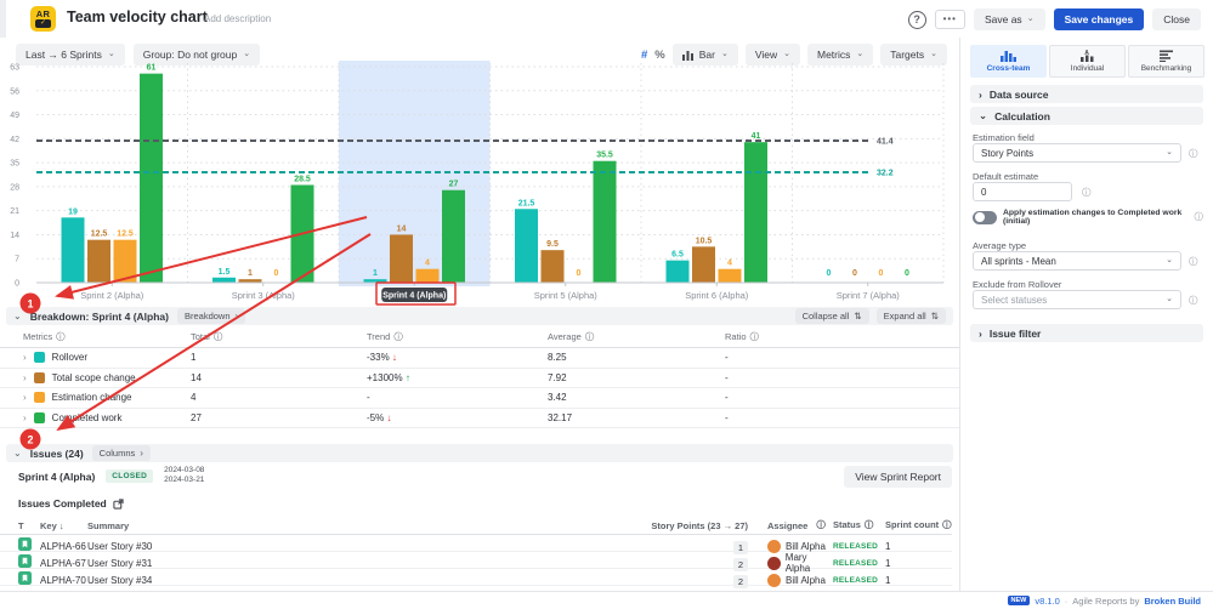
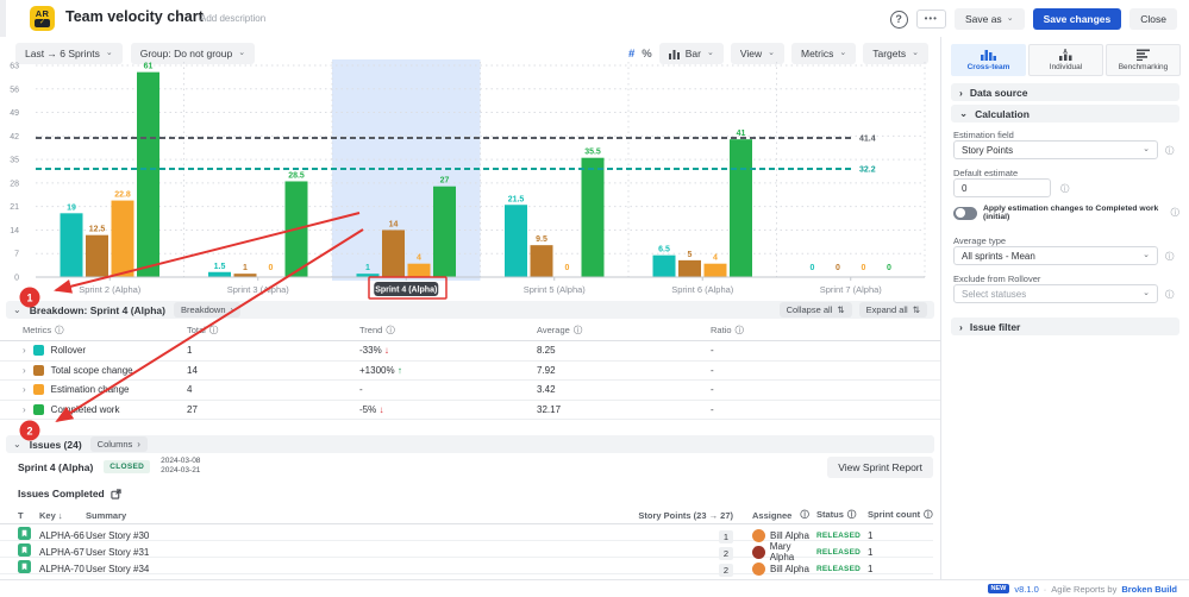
Estimation change/Sprint 2 (Alpha): 12.5 -> 22.8
Total scope change/Sprint 6 (Alpha): 10.5 -> 5
